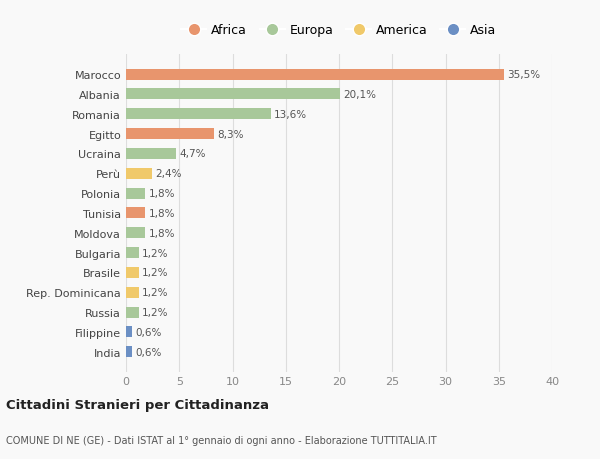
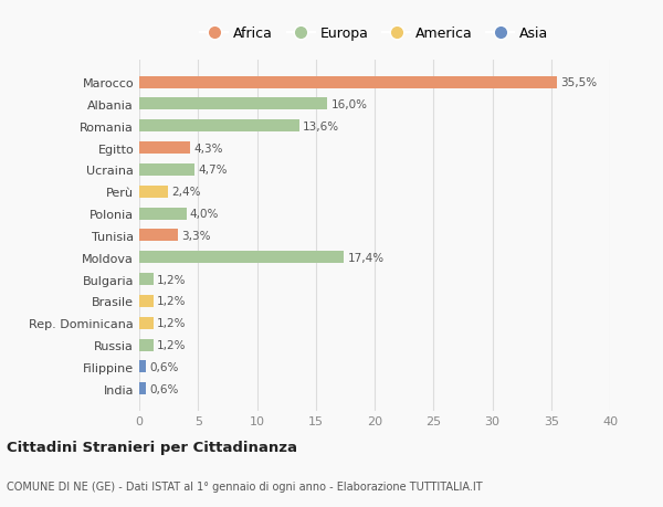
Albania: 20,1% -> 16,0%
Egitto: 8,3% -> 4,3%
Polonia: 1,8% -> 4,0%
Tunisia: 1,8% -> 3,3%
Moldova: 1,8% -> 17,4%
